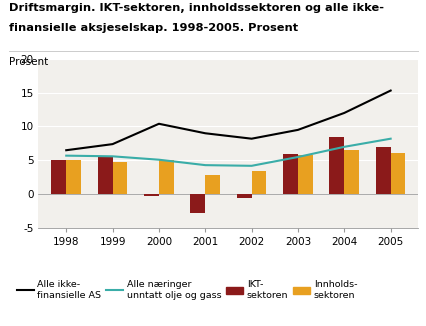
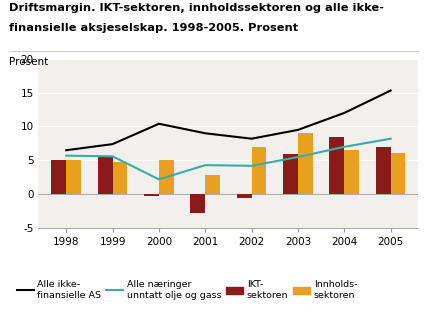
Alle næringer unntatt olje og gass/2000: 5.1 -> 2.2
Innholds- sektoren/2002: 3.4 -> 7.0
Innholds- sektoren/2003: 5.8 -> 9.0
